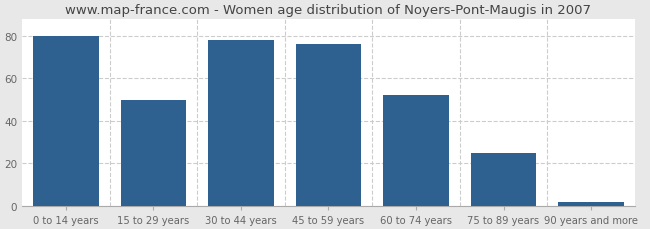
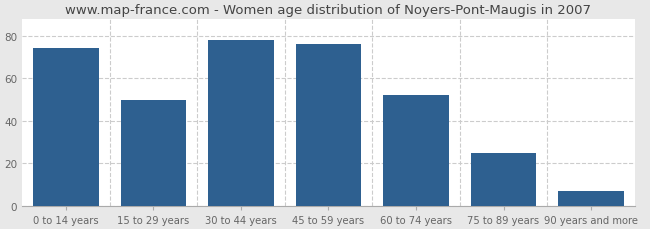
0 to 14 years: 80 -> 74
90 years and more: 2 -> 7
